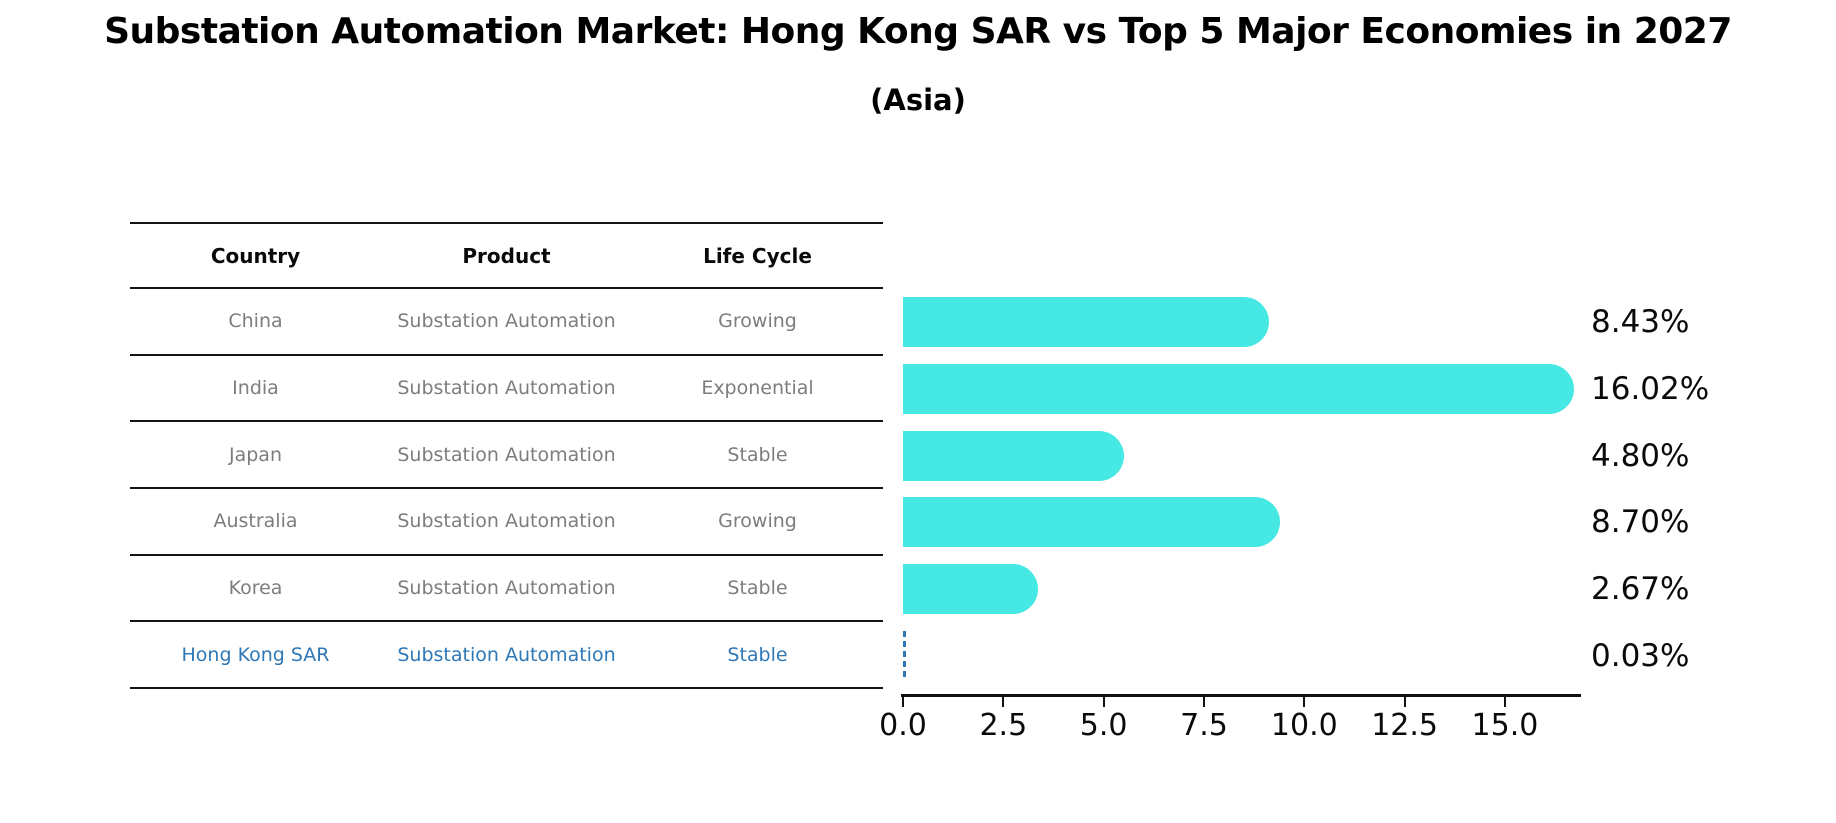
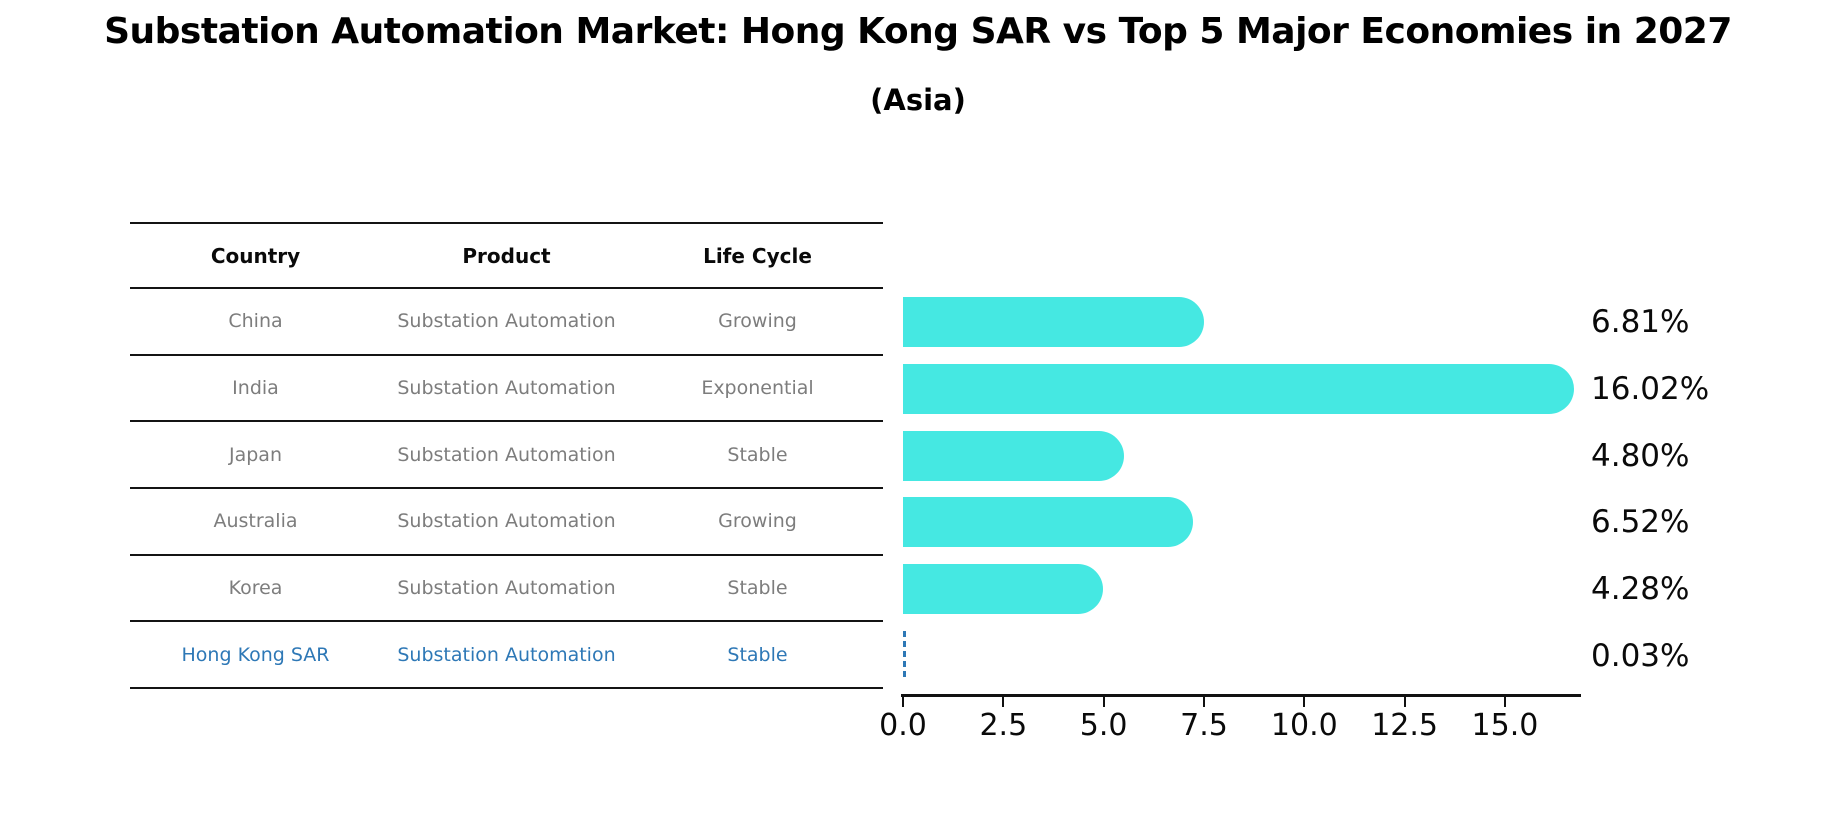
China: 8.43% -> 6.81%
Australia: 8.70% -> 6.52%
Korea: 2.67% -> 4.28%
